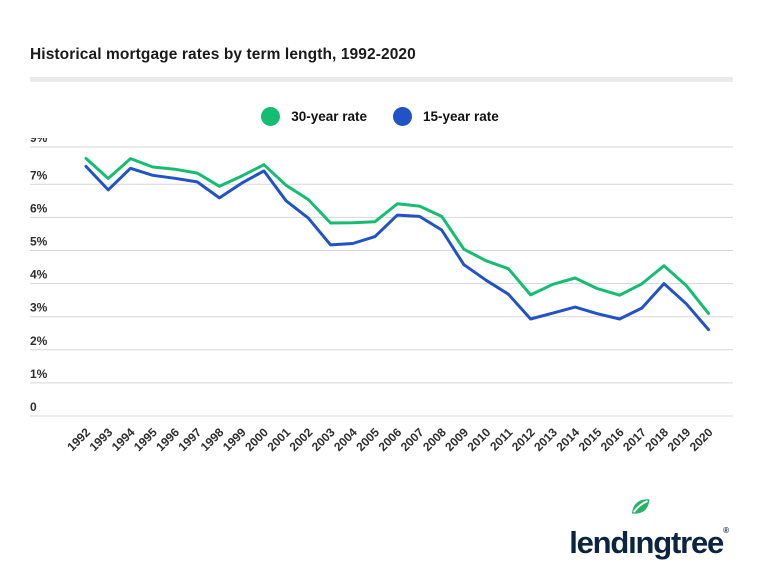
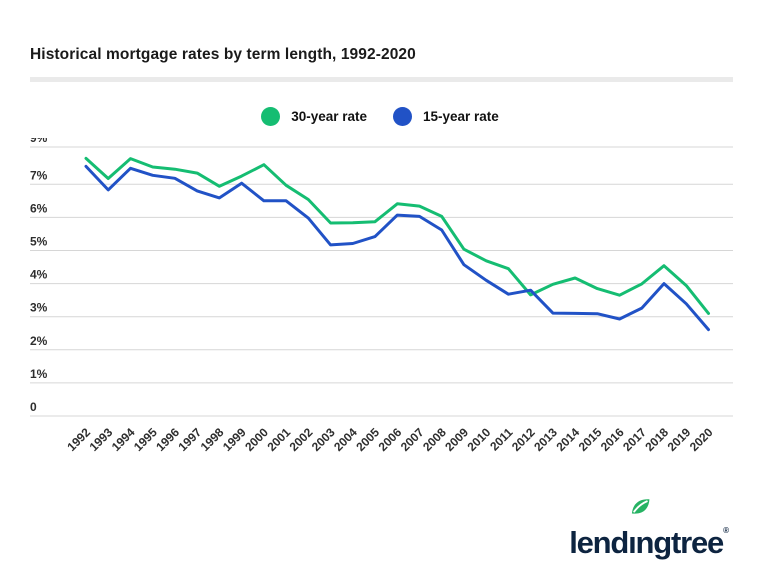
15-year rate/1997: 7.1% -> 6.8%
15-year rate/2000: 7.7% -> 6.5%
15-year rate/2012: 2.9% -> 3.8%
15-year rate/2014: 3.3% -> 3.1%
